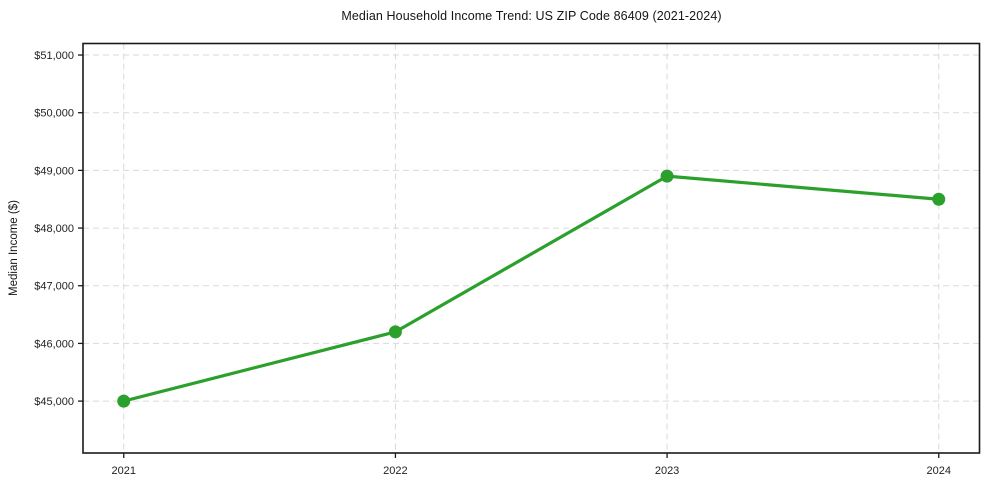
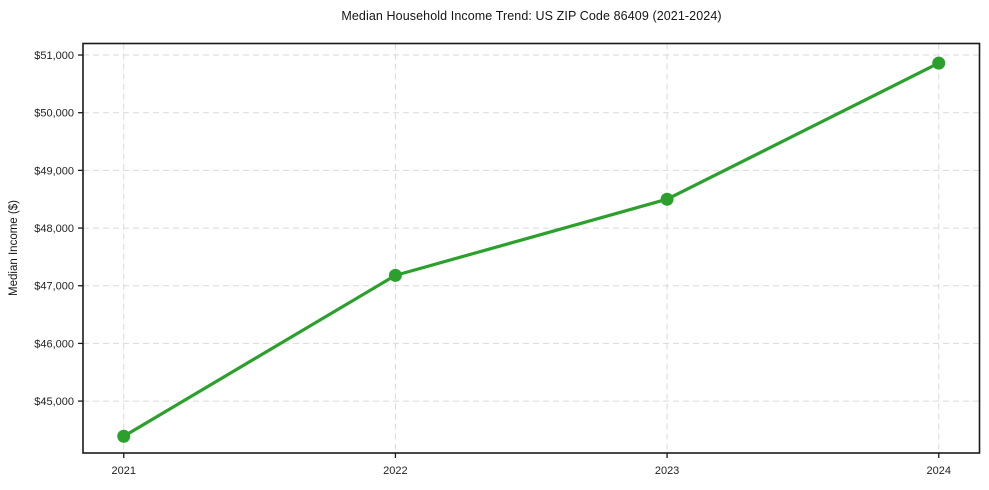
2021: $45000 -> $44400
2022: $46200 -> $47200
2023: $48900 -> $48500
2024: $48500 -> $50900
